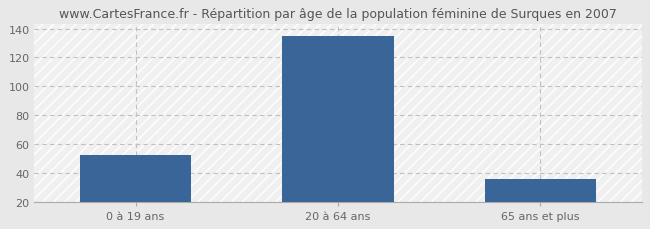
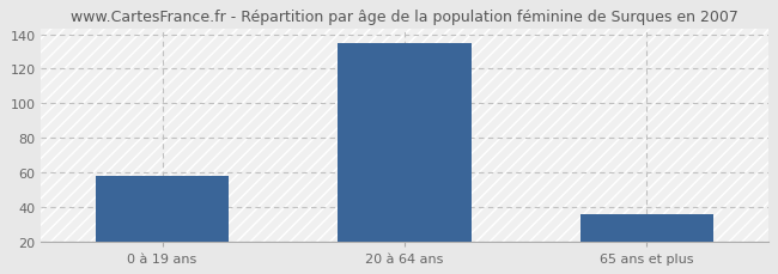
0 à 19 ans: 52 -> 58
